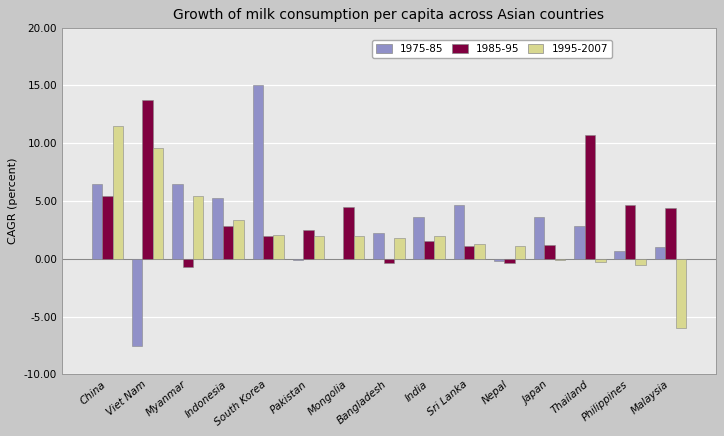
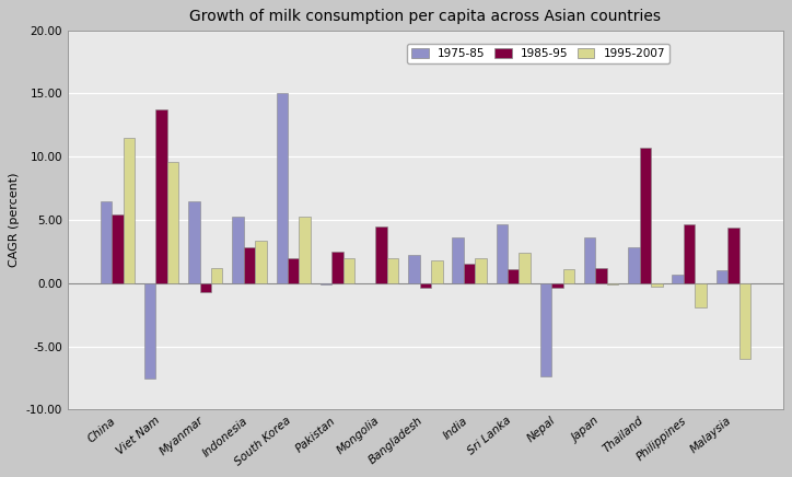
1995-2007/Myanmar: 5.4 -> 1.2
1995-2007/South Korea: 2.1 -> 5.3
1995-2007/Sri Lanka: 1.3 -> 2.4
1975-85/Nepal: -0.2 -> -7.4
1995-2007/Philippines: -0.5 -> -1.9
